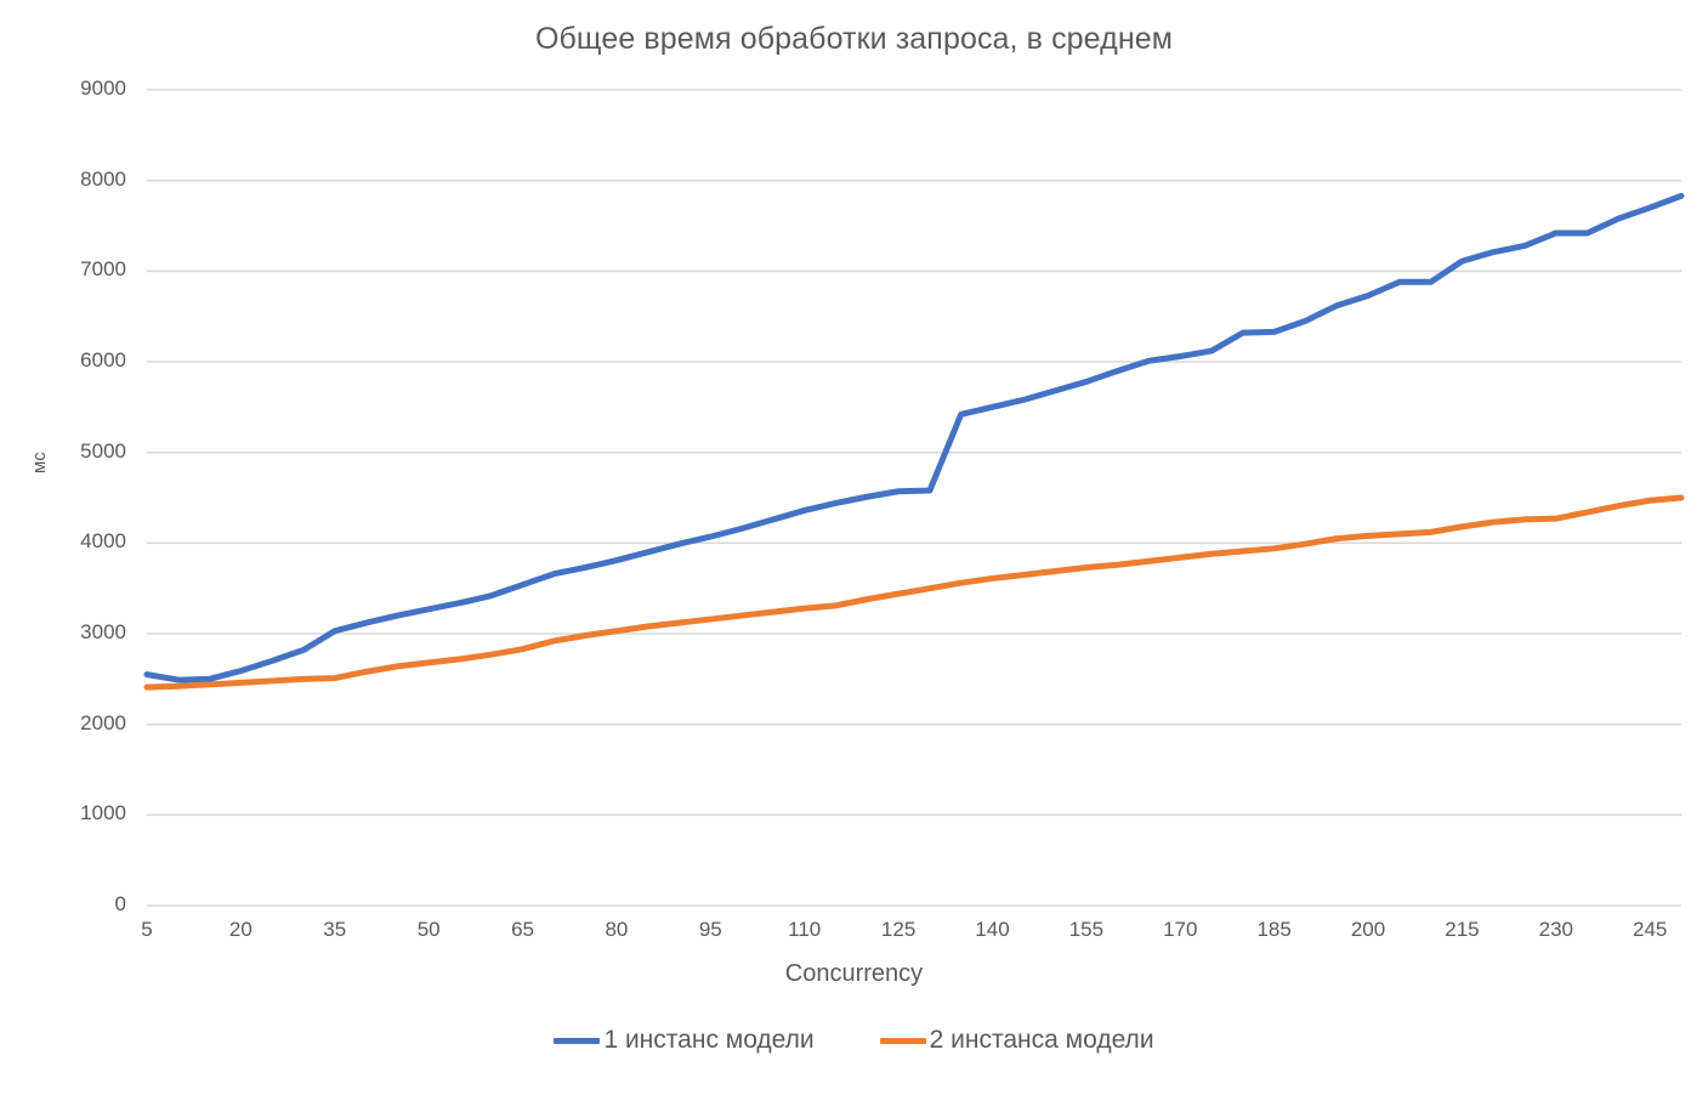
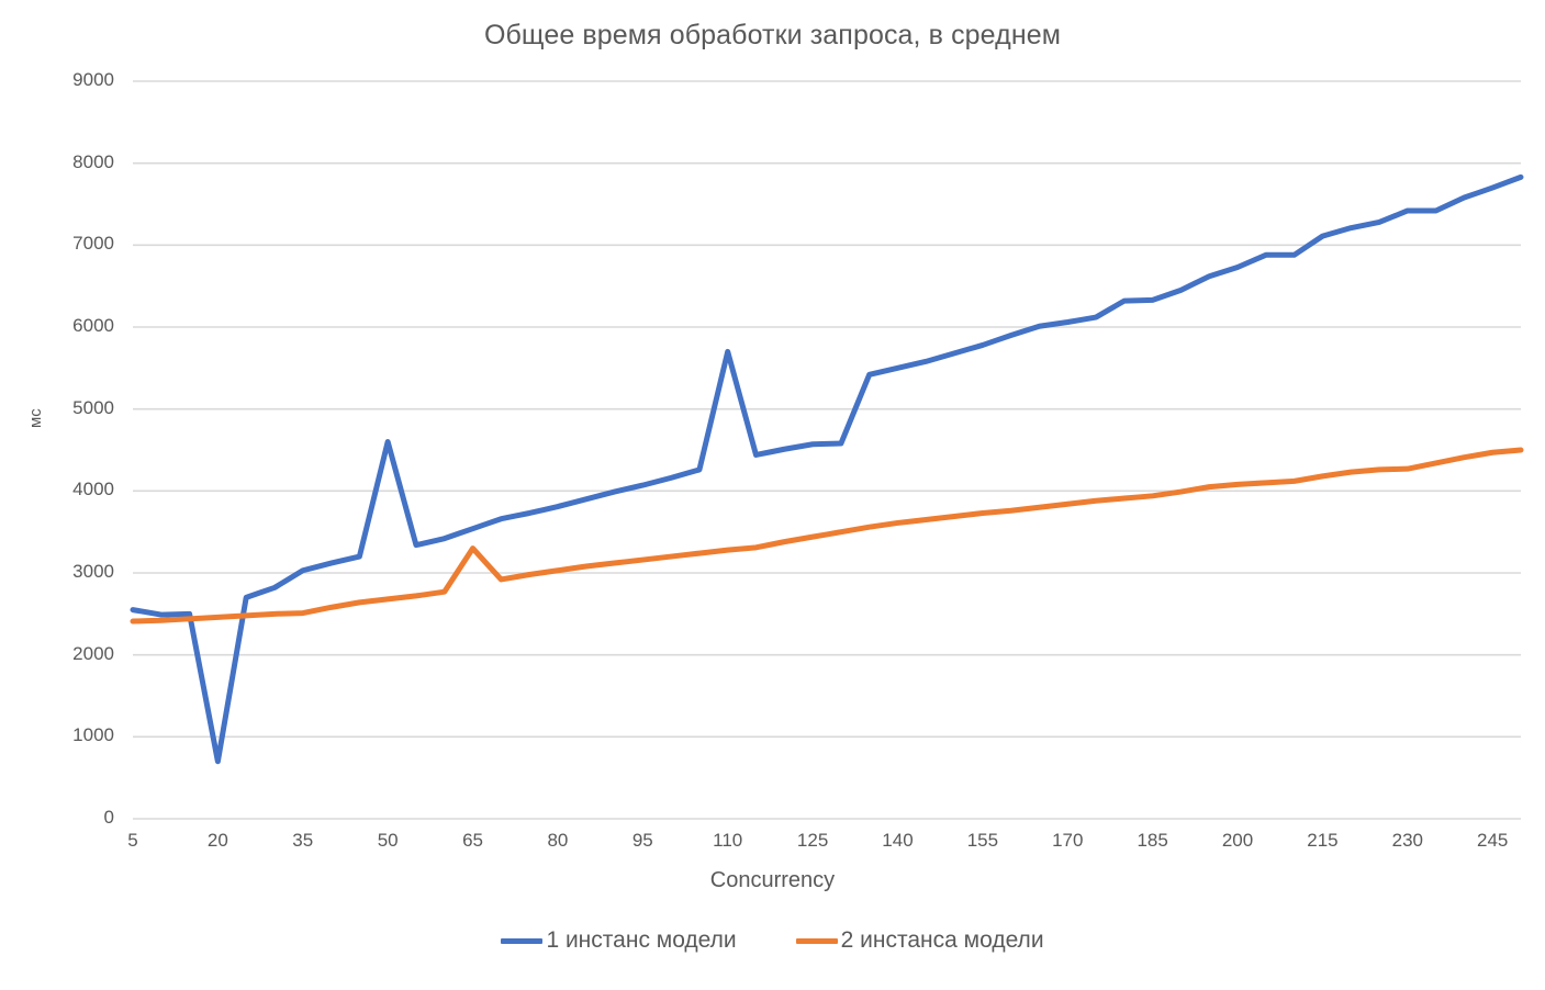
1 инстанс модели/20: 2600 -> 700
1 инстанс модели/50: 3300 -> 4600
2 инстанса модели/65: 2800 -> 3300
1 инстанс модели/110: 4400 -> 5700
